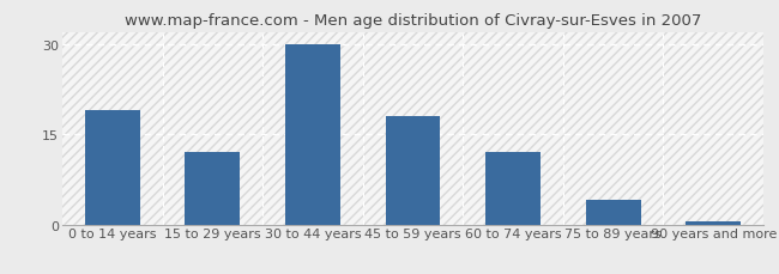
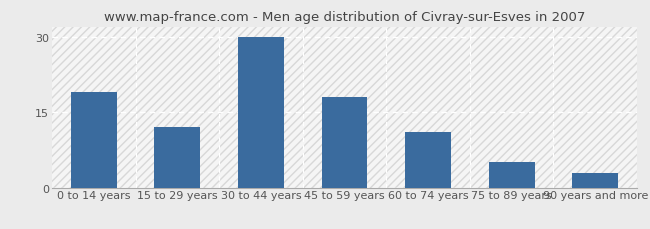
60 to 74 years: 12.0 -> 11.0
75 to 89 years: 4.0 -> 5.0
90 years and more: 0.5 -> 3.0
